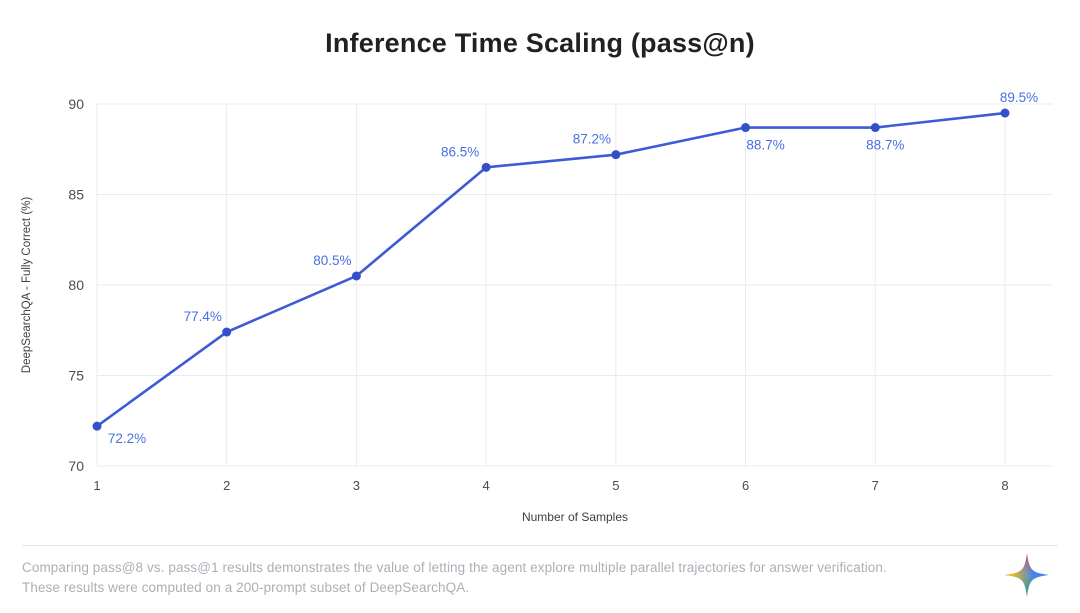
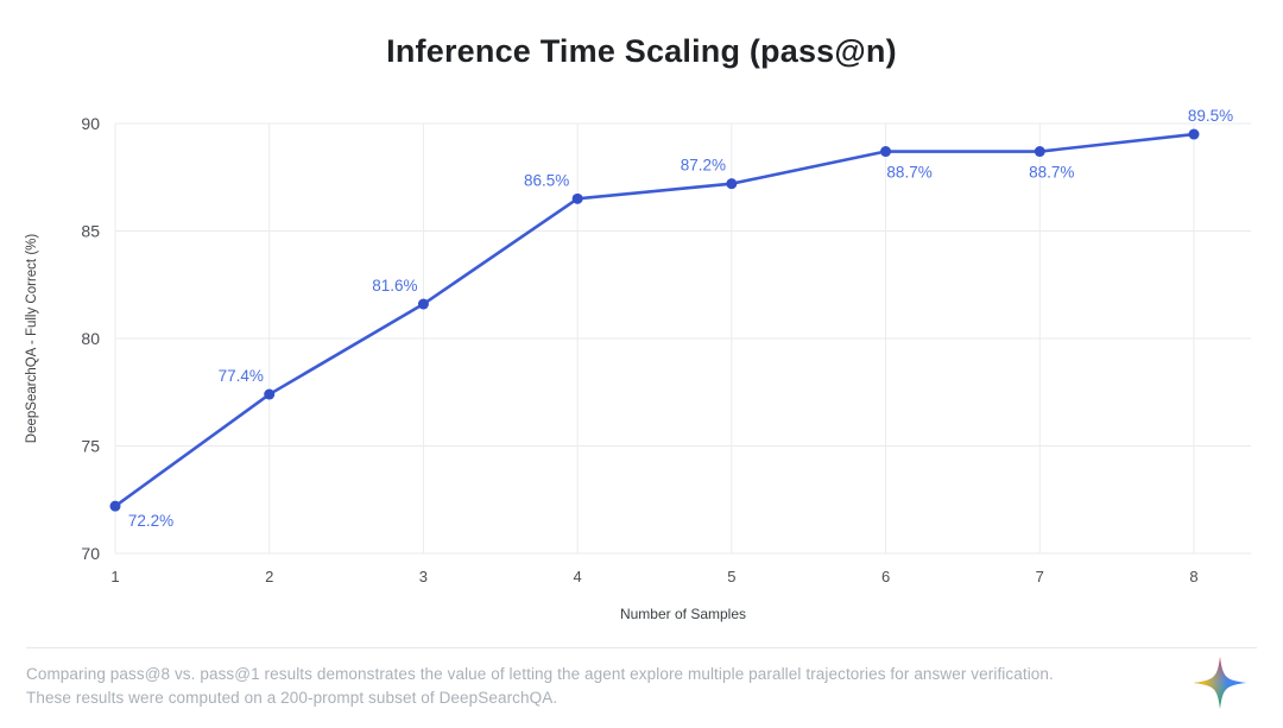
3: 80.5% -> 81.6%
